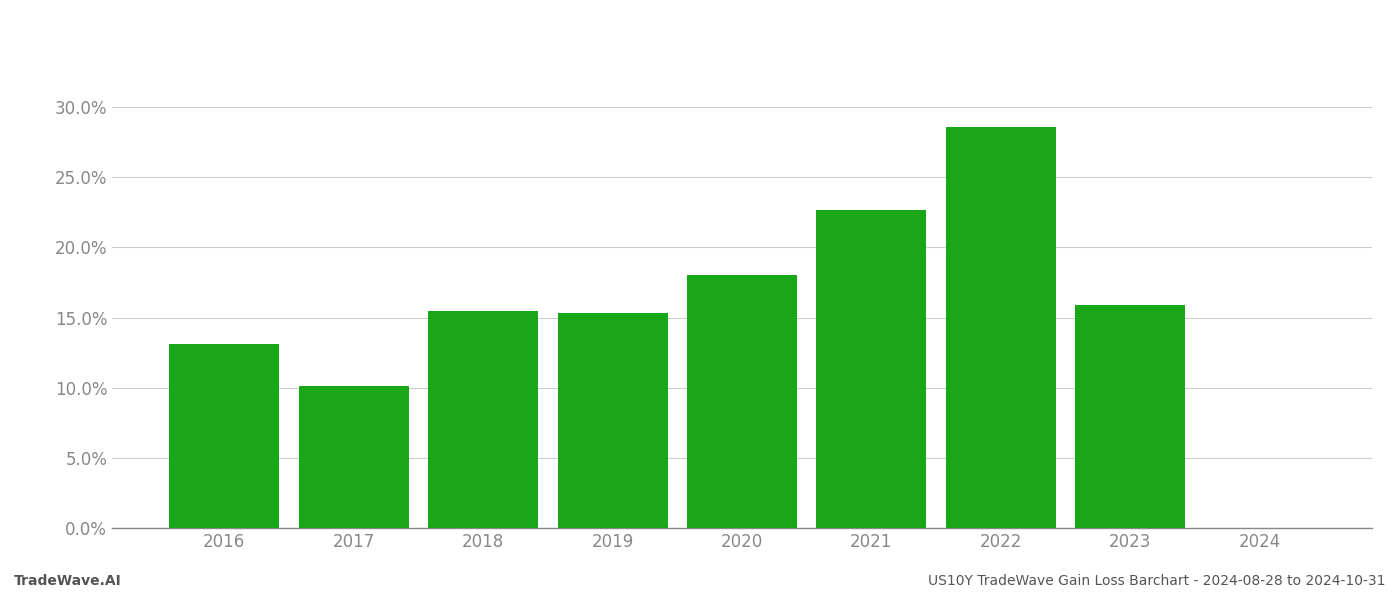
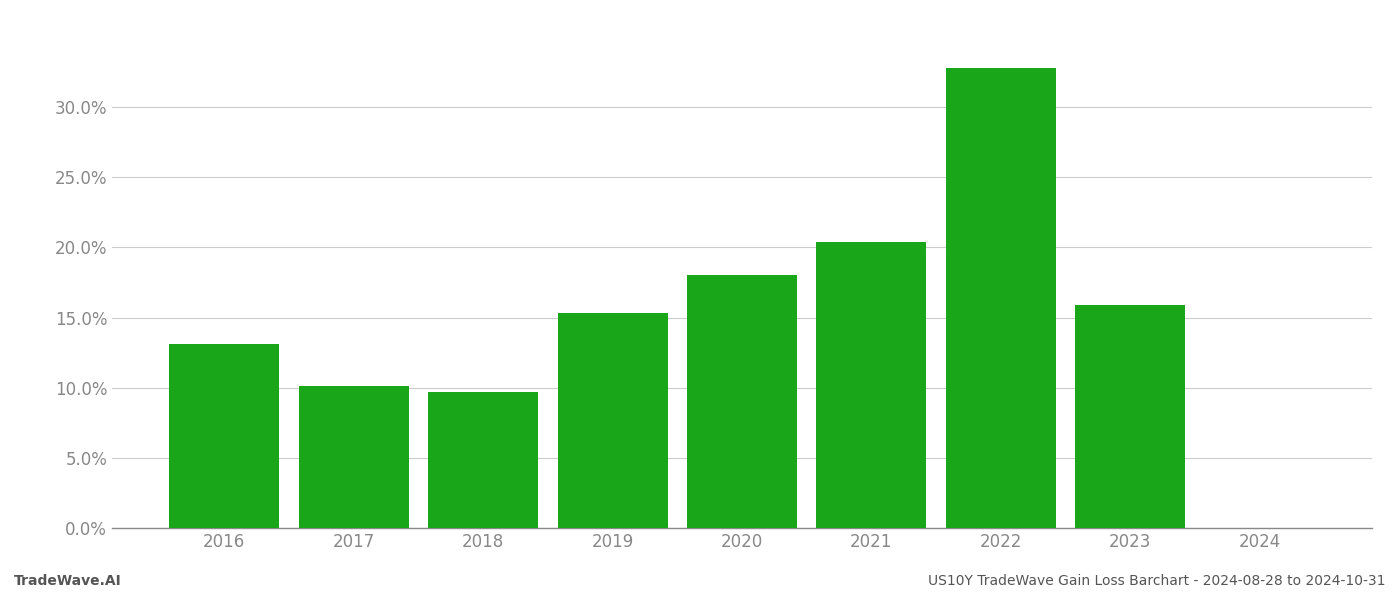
2018: 15.5% -> 9.7%
2021: 22.7% -> 20.4%
2022: 28.6% -> 32.8%
